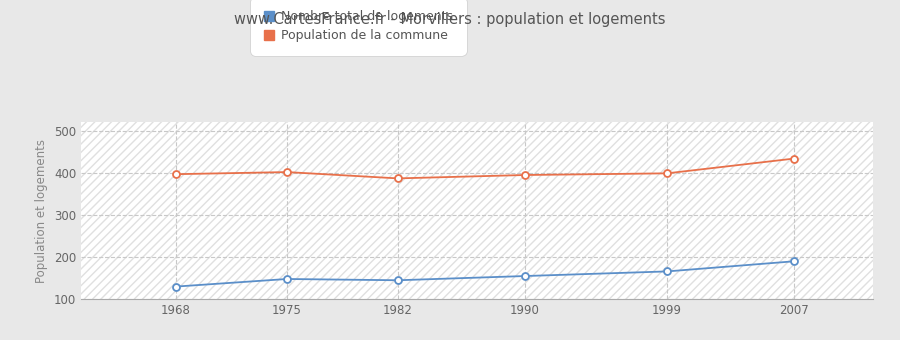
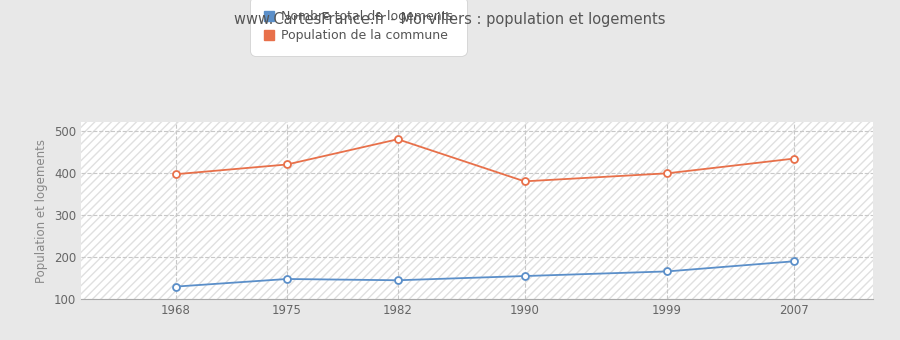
Population de la commune/1975: 402 -> 420
Population de la commune/1982: 387 -> 480
Population de la commune/1990: 395 -> 380
